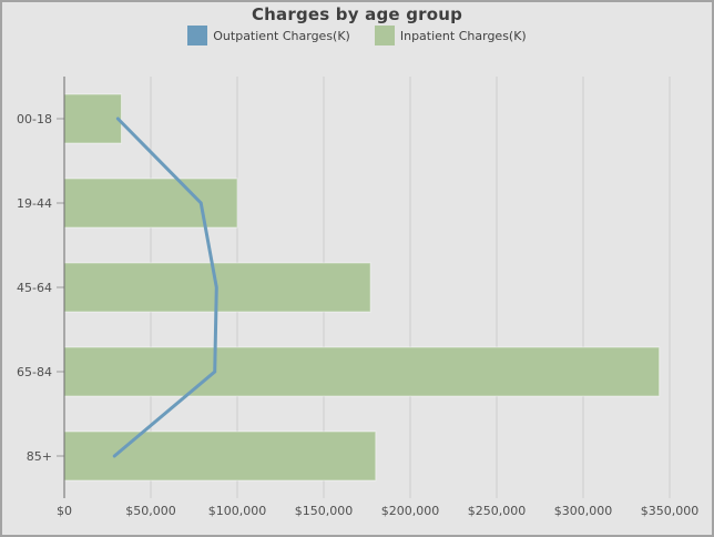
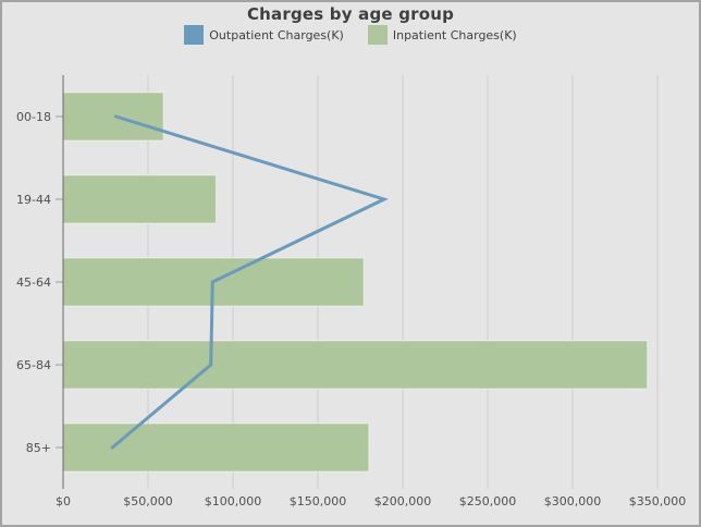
Inpatient Charges(K)/00-18: $33000 -> $59000
Outpatient Charges(K)/19-44: $79000 -> $189000
Inpatient Charges(K)/19-44: $100000 -> $90000
